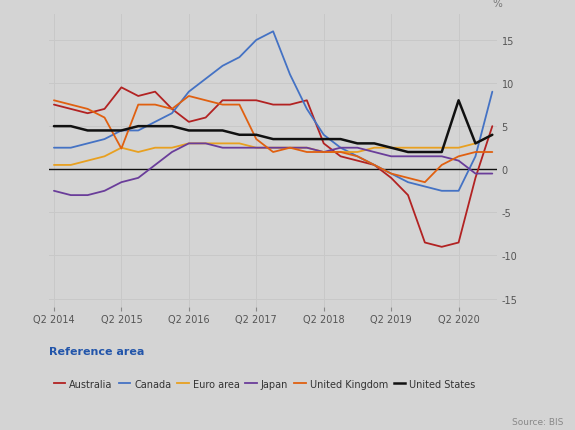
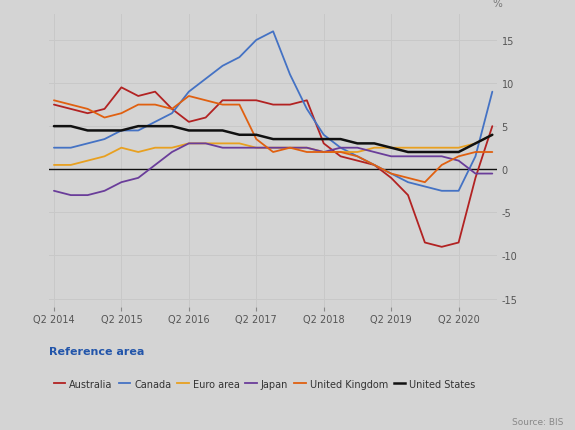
United Kingdom/Q2 2015: 2.4 -> 6.5
United States/Q2 2020: 8.0 -> 2.0
